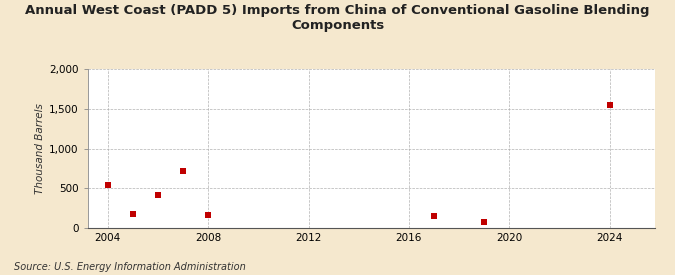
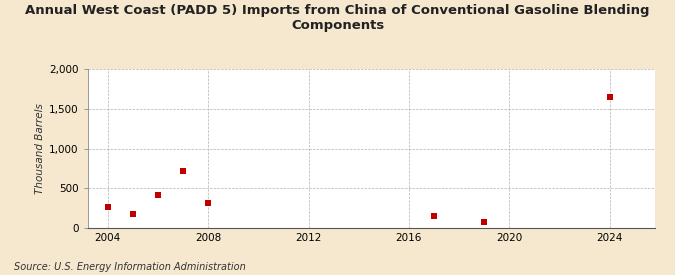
2004: 540 -> 270
2008: 160 -> 320
2024: 1,540 -> 1,640
